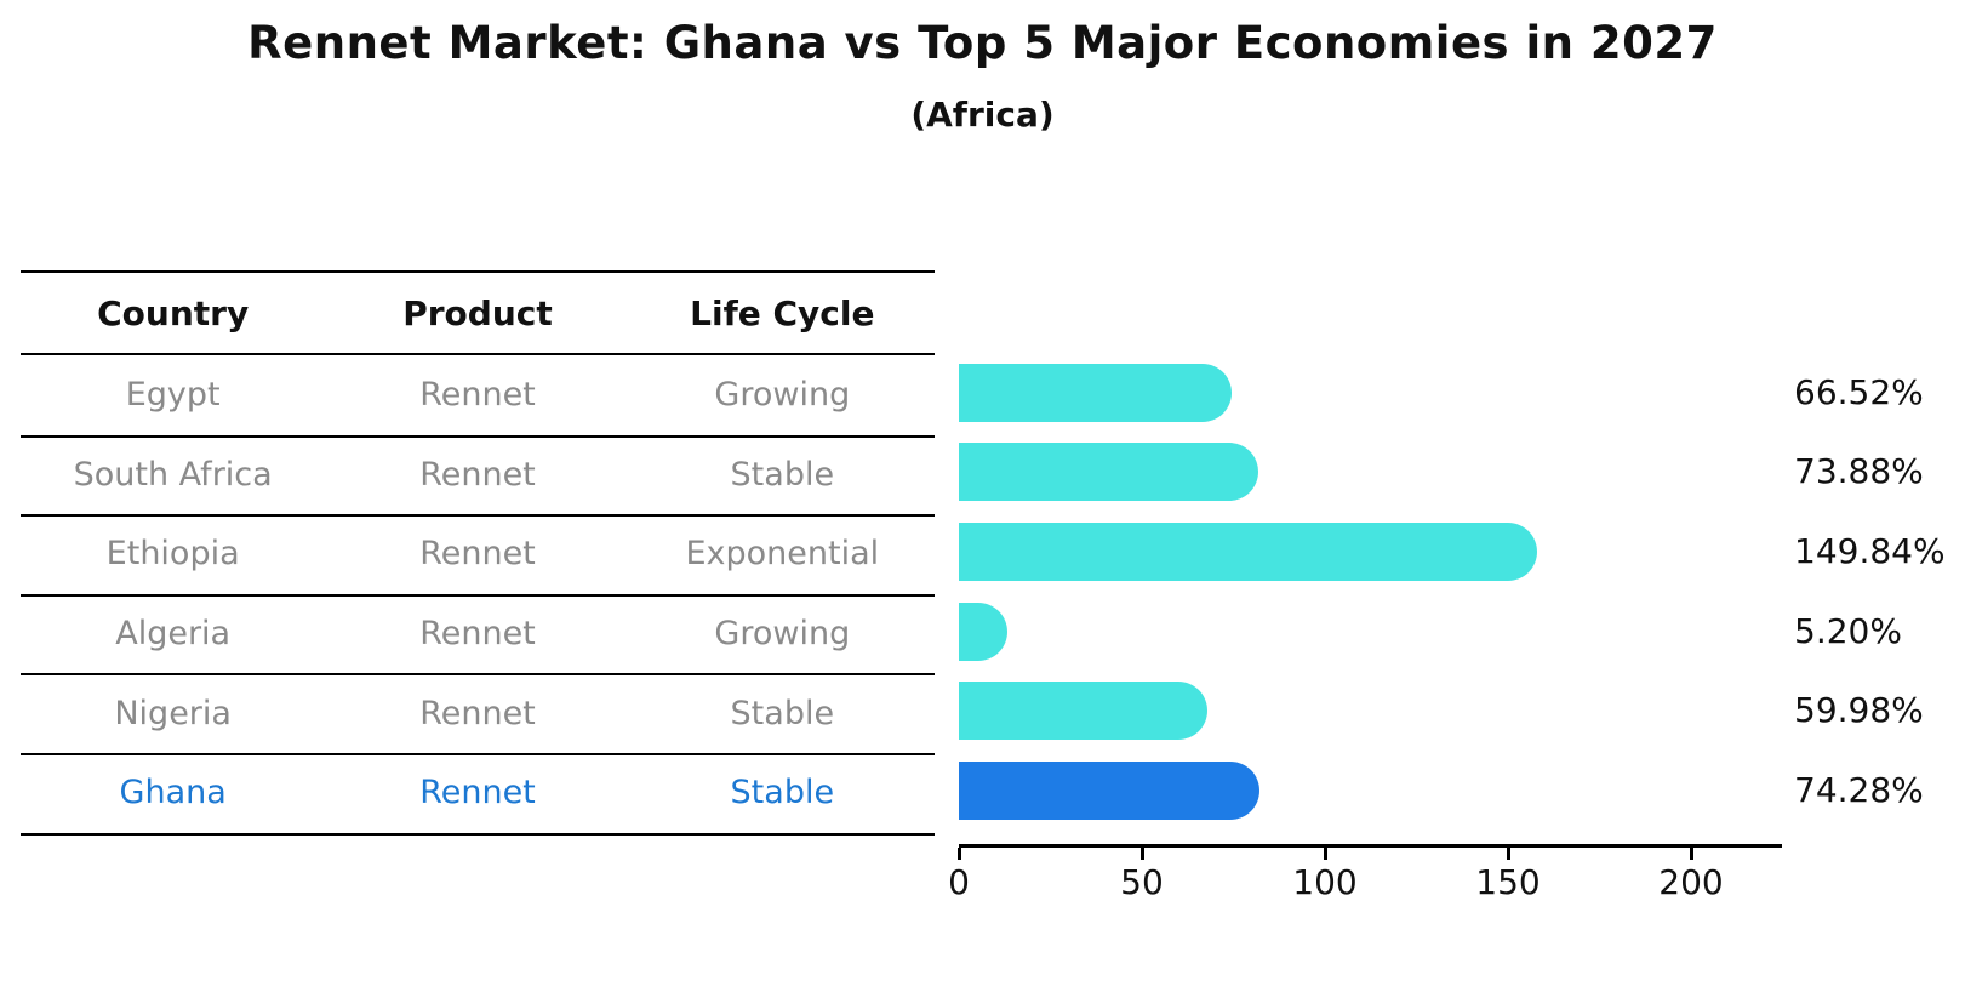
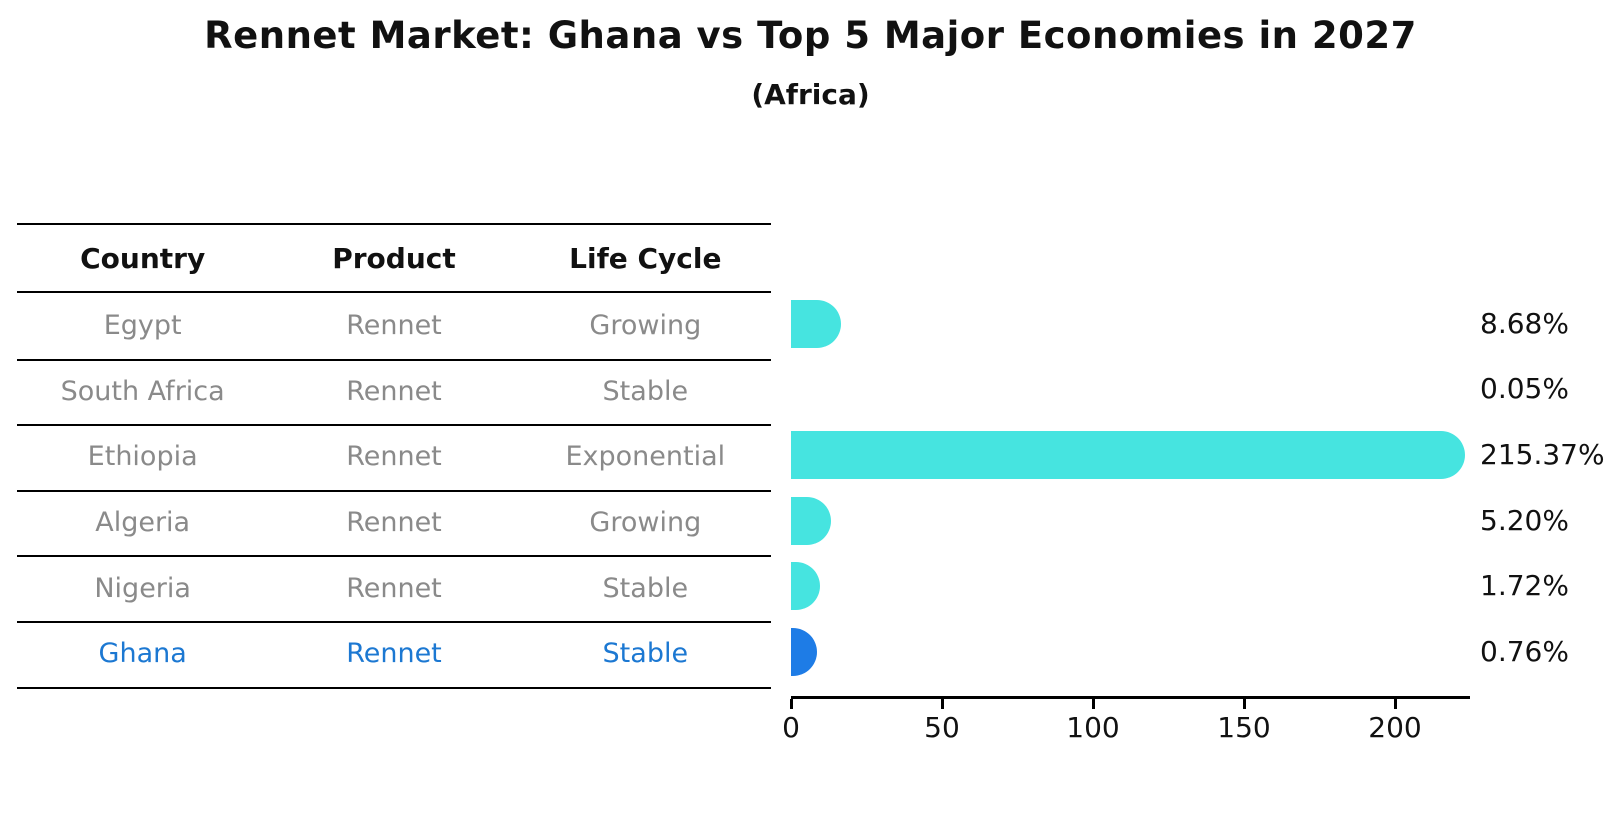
Egypt: 66.52% -> 8.68%
South Africa: 73.88% -> 0.05%
Ethiopia: 149.84% -> 215.37%
Nigeria: 59.98% -> 1.72%
Ghana: 74.28% -> 0.76%
